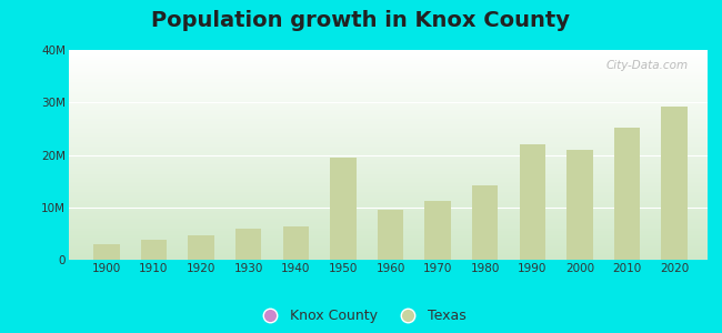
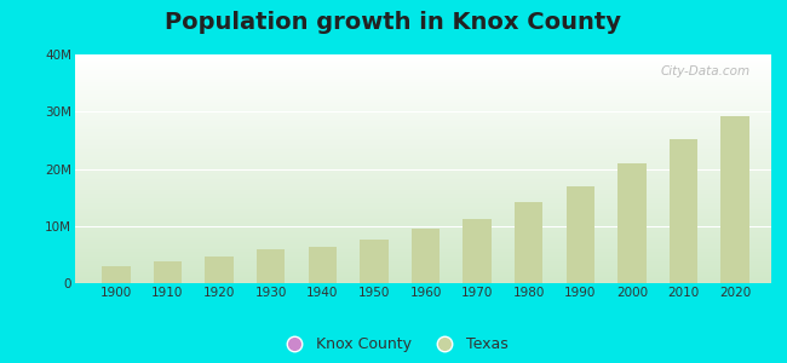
1950: 19.5M -> 7.7M
1990: 22.0M -> 17.0M
